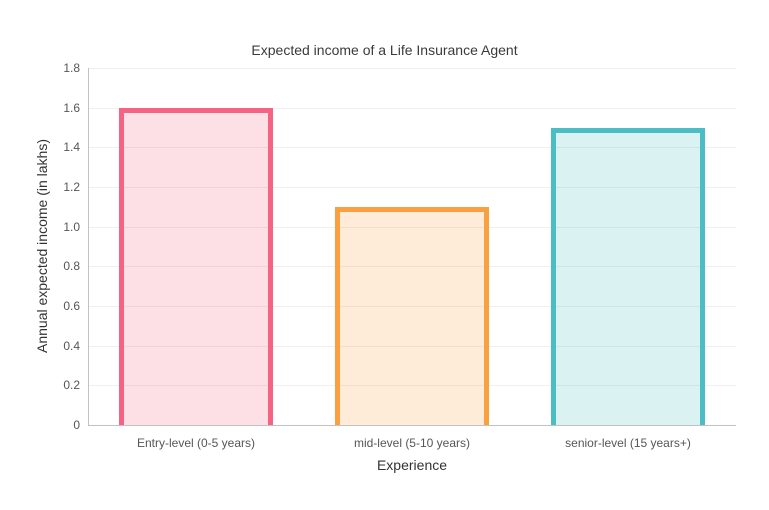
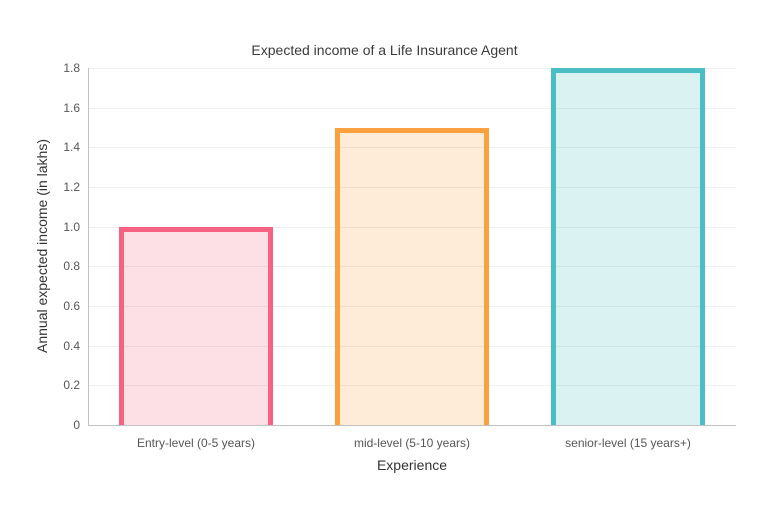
Entry-level (0-5 years): 1.6 -> 1.0
mid-level (5-10 years): 1.1 -> 1.5
senior-level (15 years+): 1.5 -> 1.8
